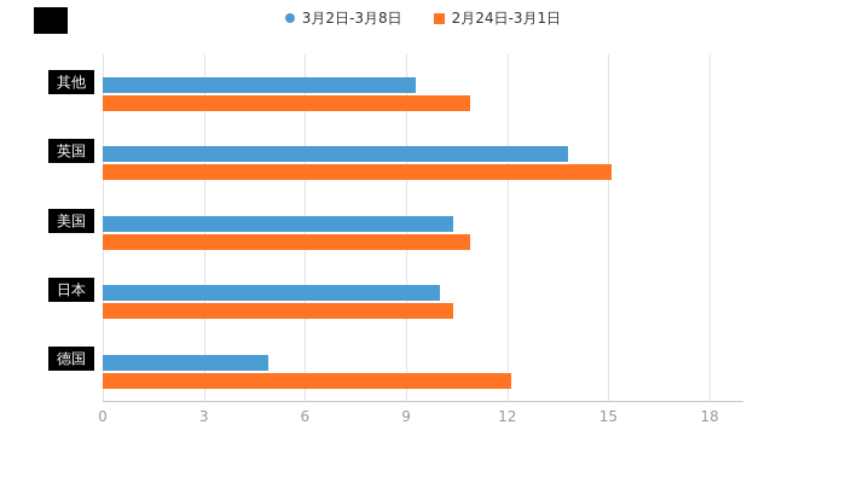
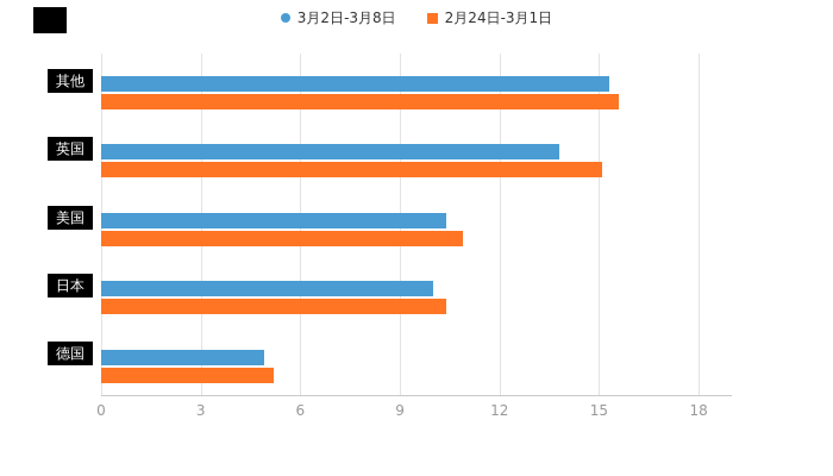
3月2日-3月8日/其他: 9.3 -> 15.3
2月24日-3月1日/其他: 10.9 -> 15.6
2月24日-3月1日/德国: 12.1 -> 5.2
